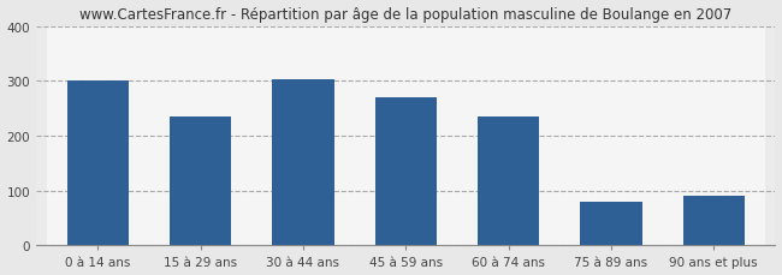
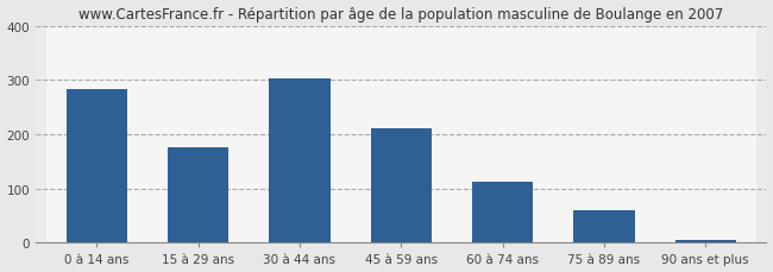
0 à 14 ans: 300 -> 284
15 à 29 ans: 235 -> 175
45 à 59 ans: 270 -> 211
60 à 74 ans: 235 -> 112
75 à 89 ans: 80 -> 61
90 ans et plus: 90 -> 5
